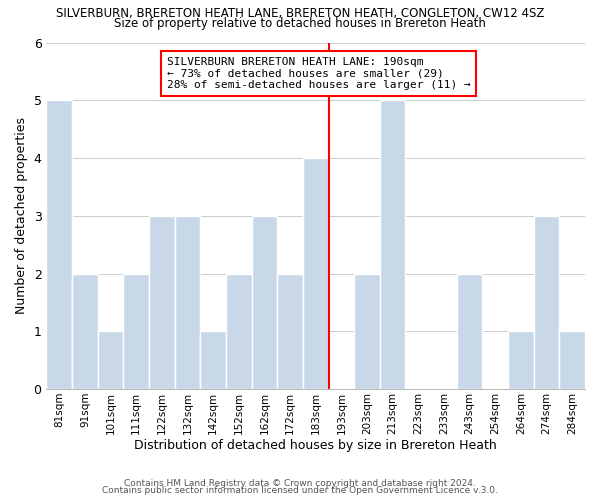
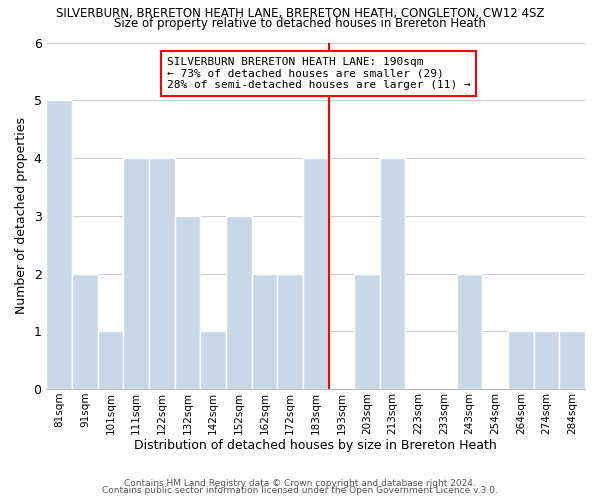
111sqm: 2 -> 4
122sqm: 3 -> 4
152sqm: 2 -> 3
162sqm: 3 -> 2
213sqm: 5 -> 4
274sqm: 3 -> 1
